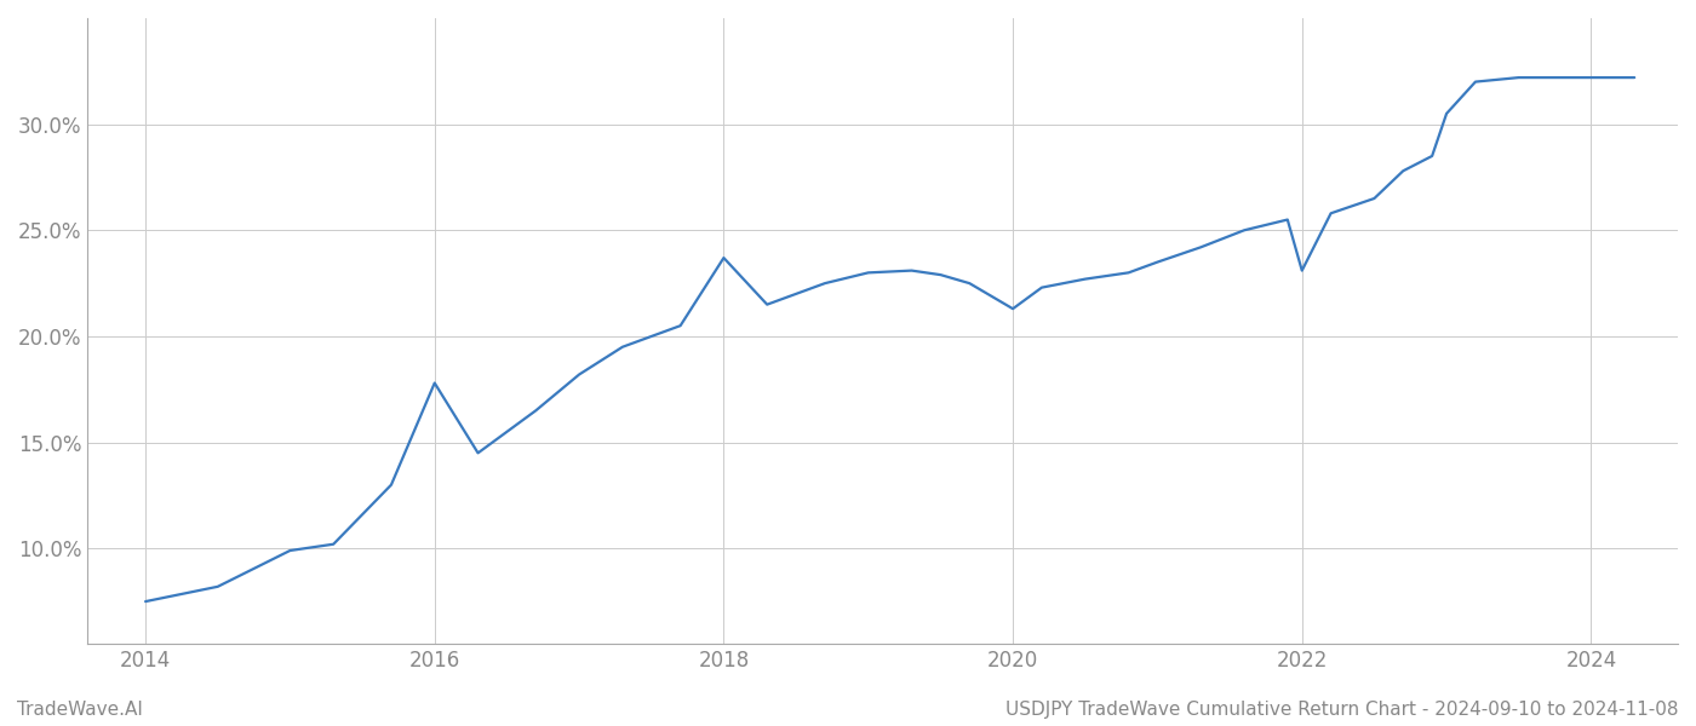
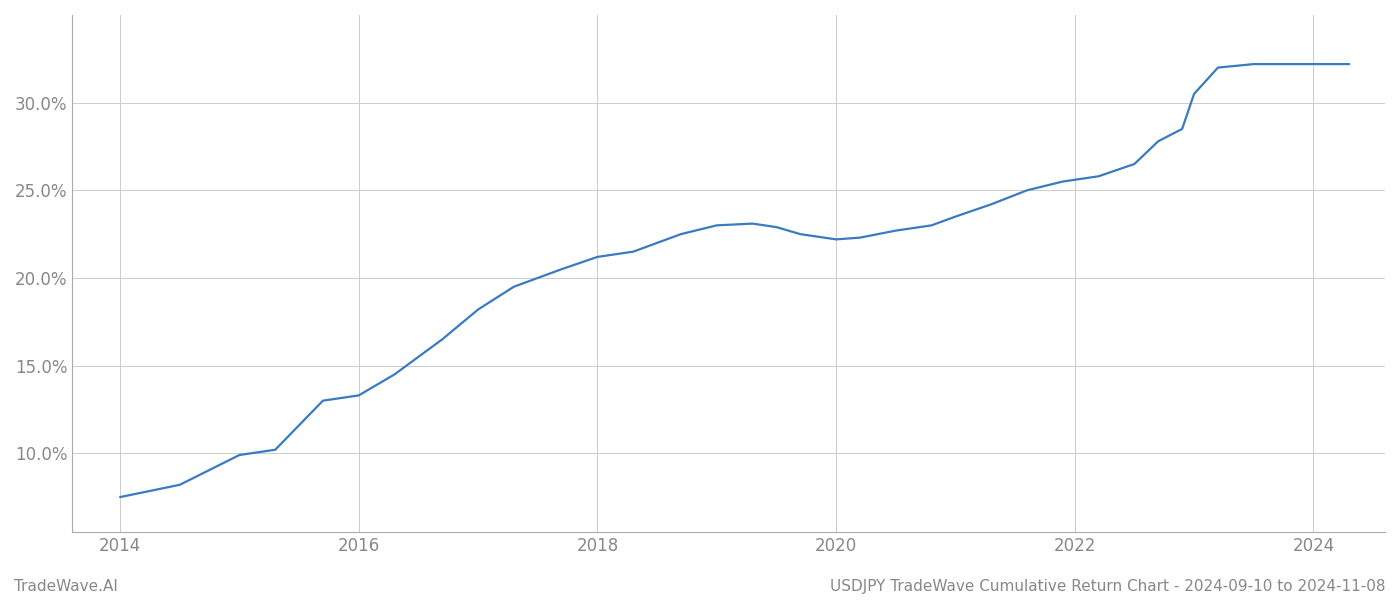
2016: 17.8% -> 13.3%
2018: 23.7% -> 21.2%
2020: 21.3% -> 22.2%
2022: 23.1% -> 25.6%
